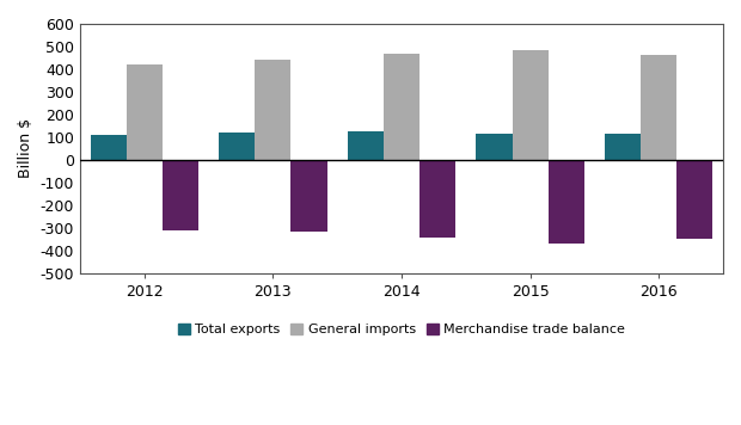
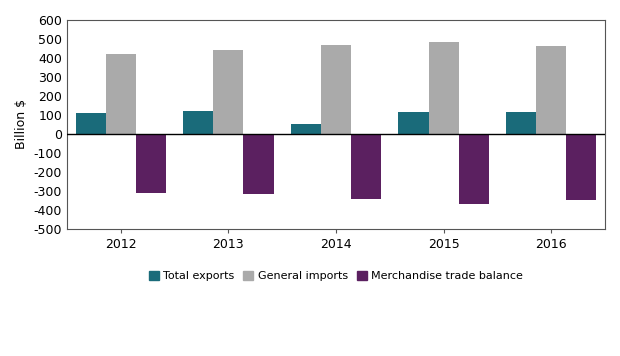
Total exports/2014: 120 -> 50
